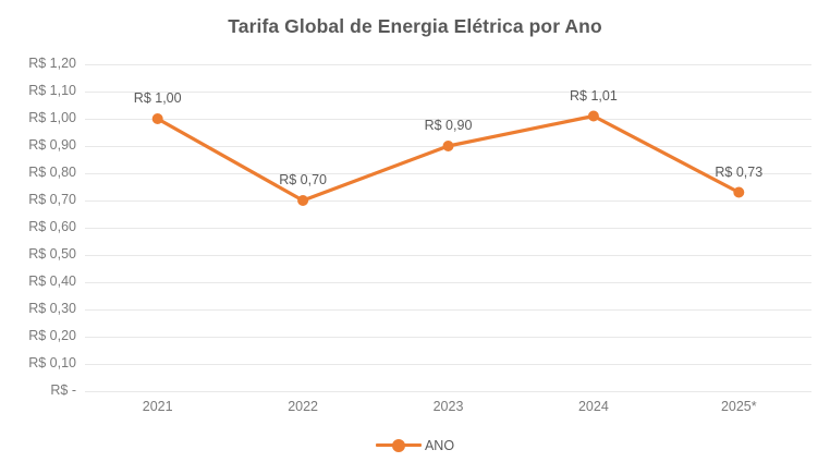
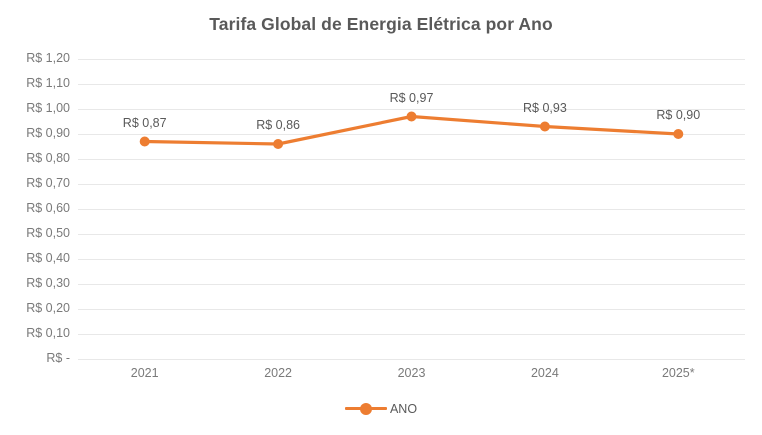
2021: 1,00 -> 0,87
2022: 0,70 -> 0,86
2023: 0,90 -> 0,97
2024: 1,01 -> 0,93
2025*: 0,73 -> 0,90
